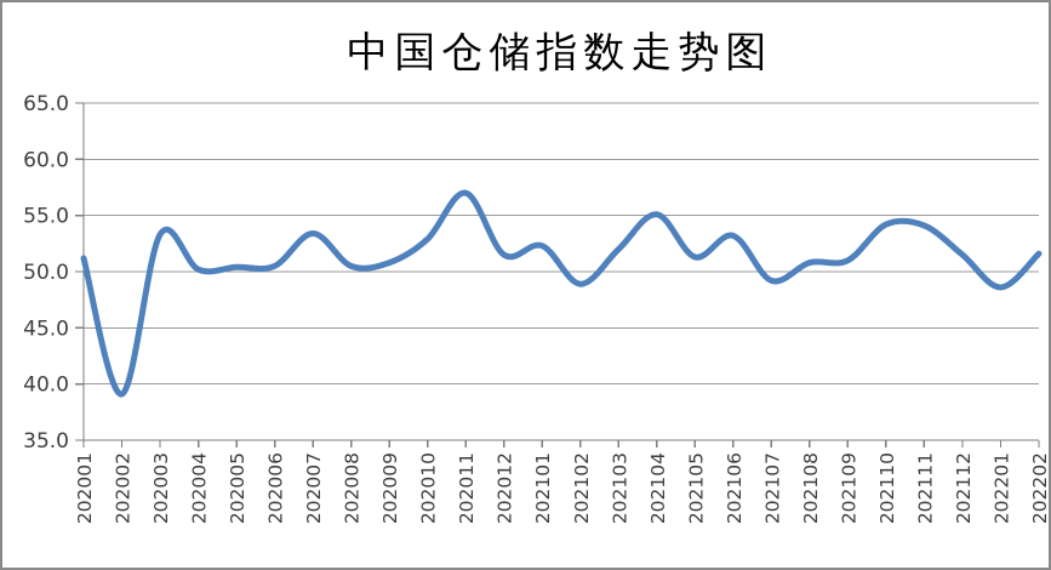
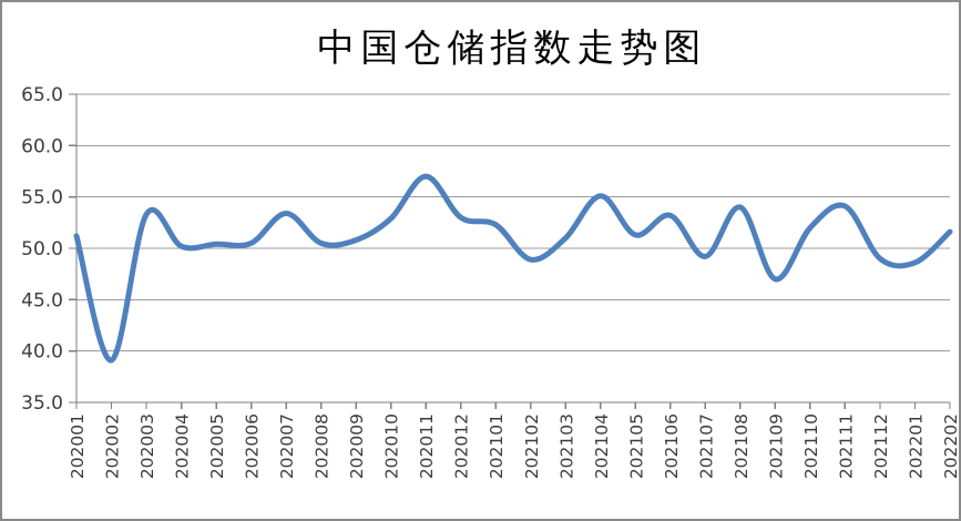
202012: 52 -> 53
202103: 52 -> 51
202108: 51 -> 54
202109: 51 -> 47
202110: 54 -> 52
202112: 52 -> 49
